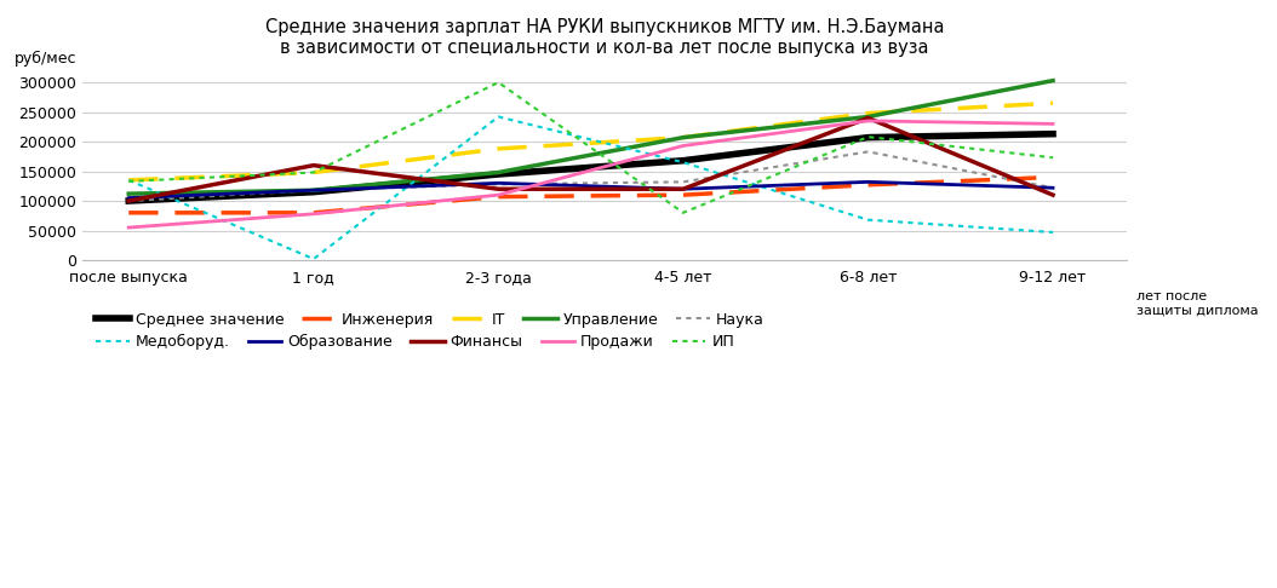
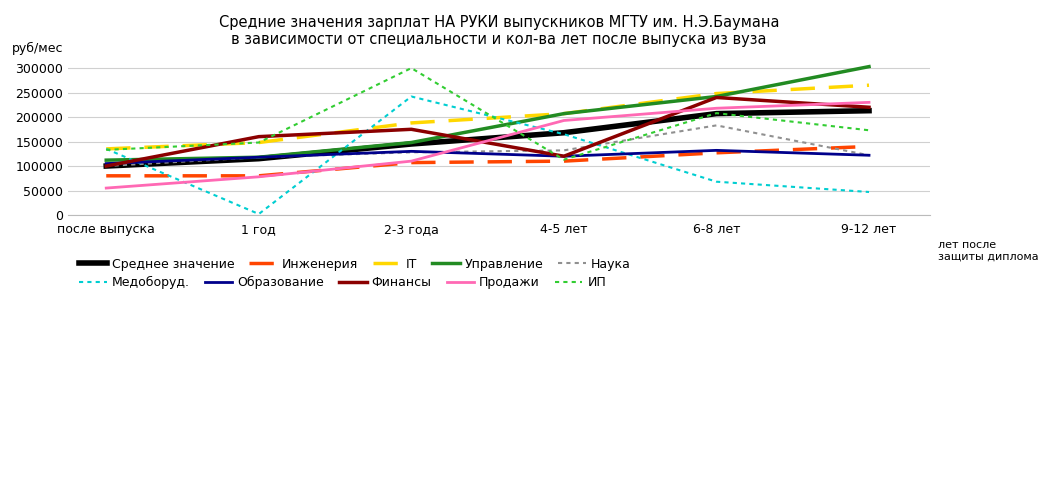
Финансы/2-3 года: 120000 -> 175000
ИП/4-5 лет: 80000 -> 113000
Продажи/6-8 лет: 235000 -> 218000
Финансы/9-12 лет: 110000 -> 220000
